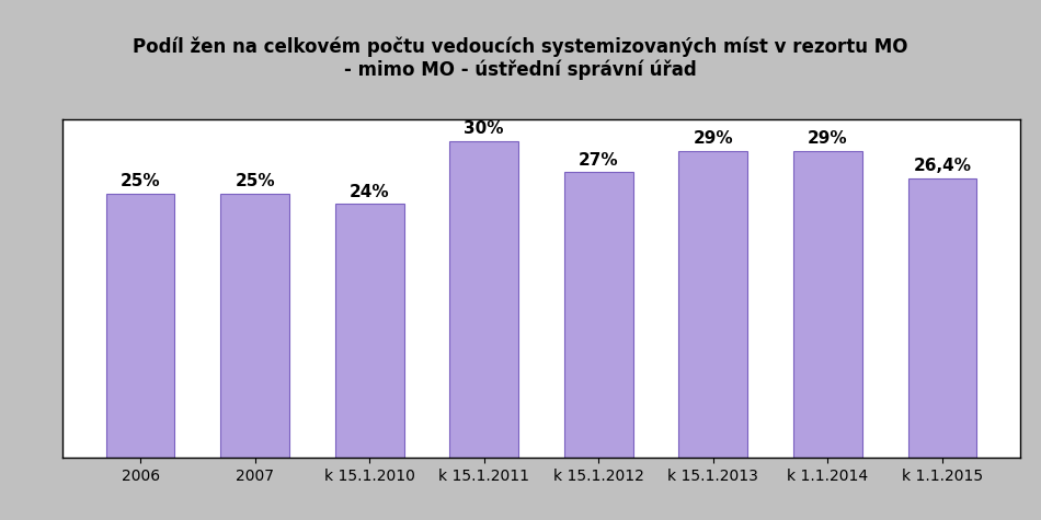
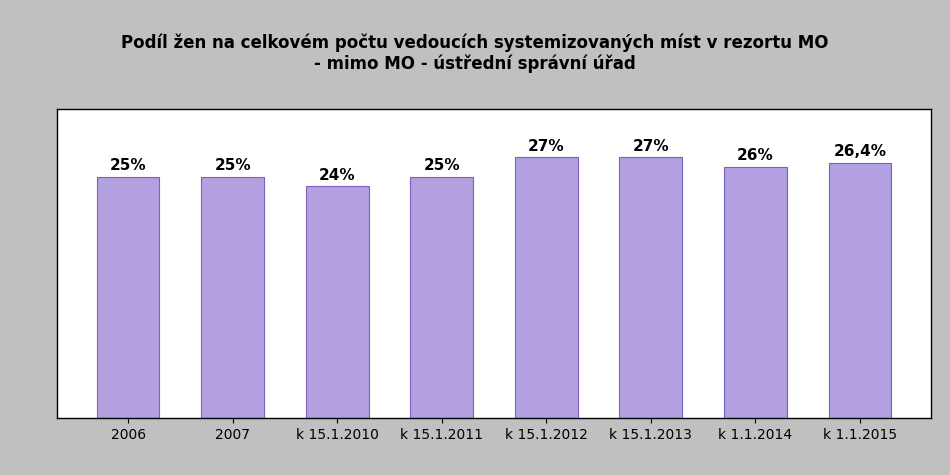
k 15.1.2011: 30% -> 25%
k 15.1.2013: 29% -> 27%
k 1.1.2014: 29% -> 26%
